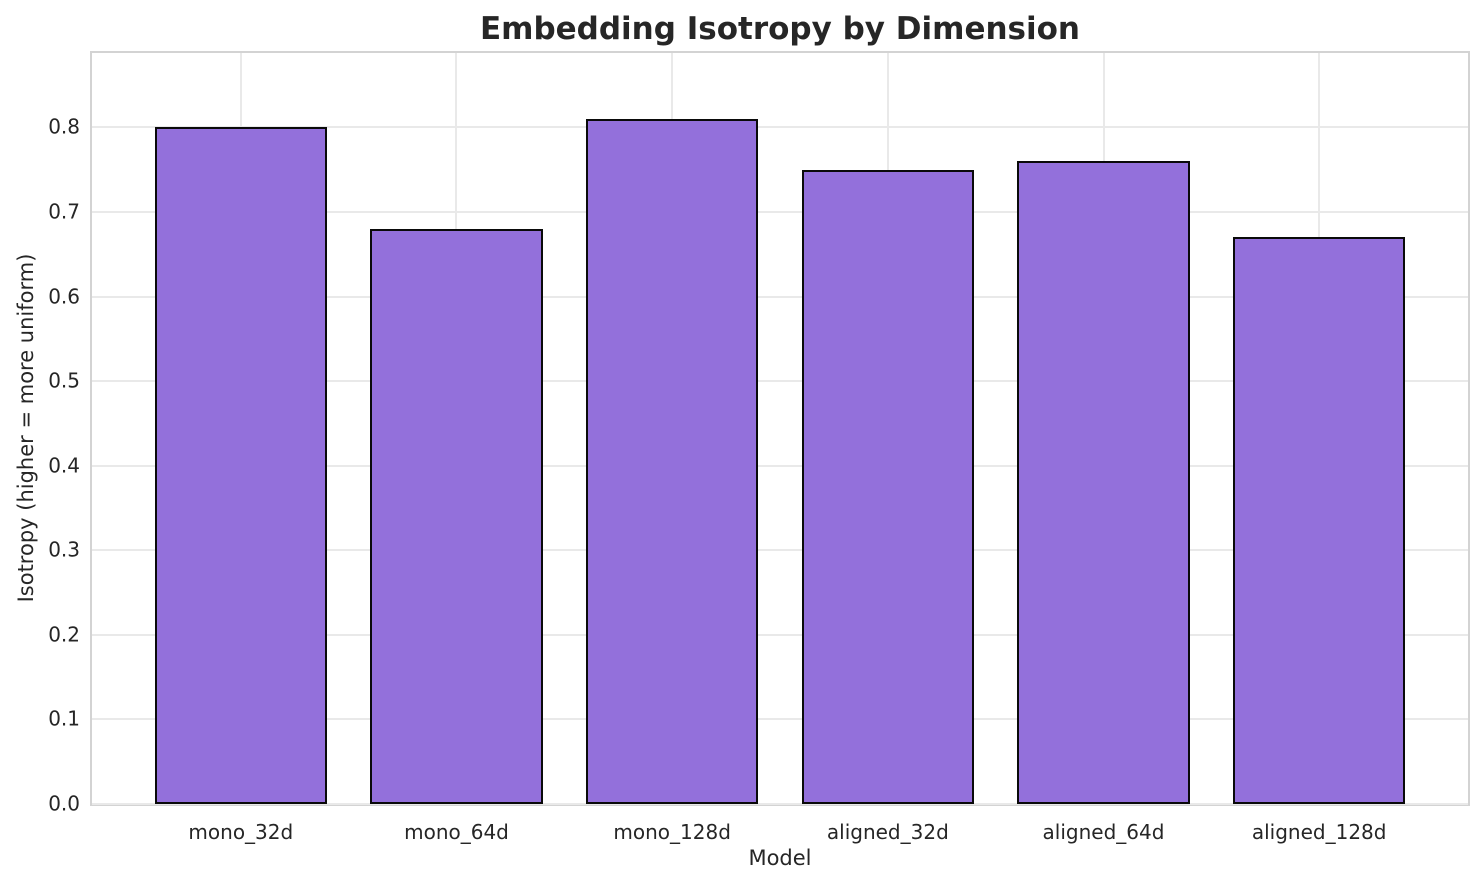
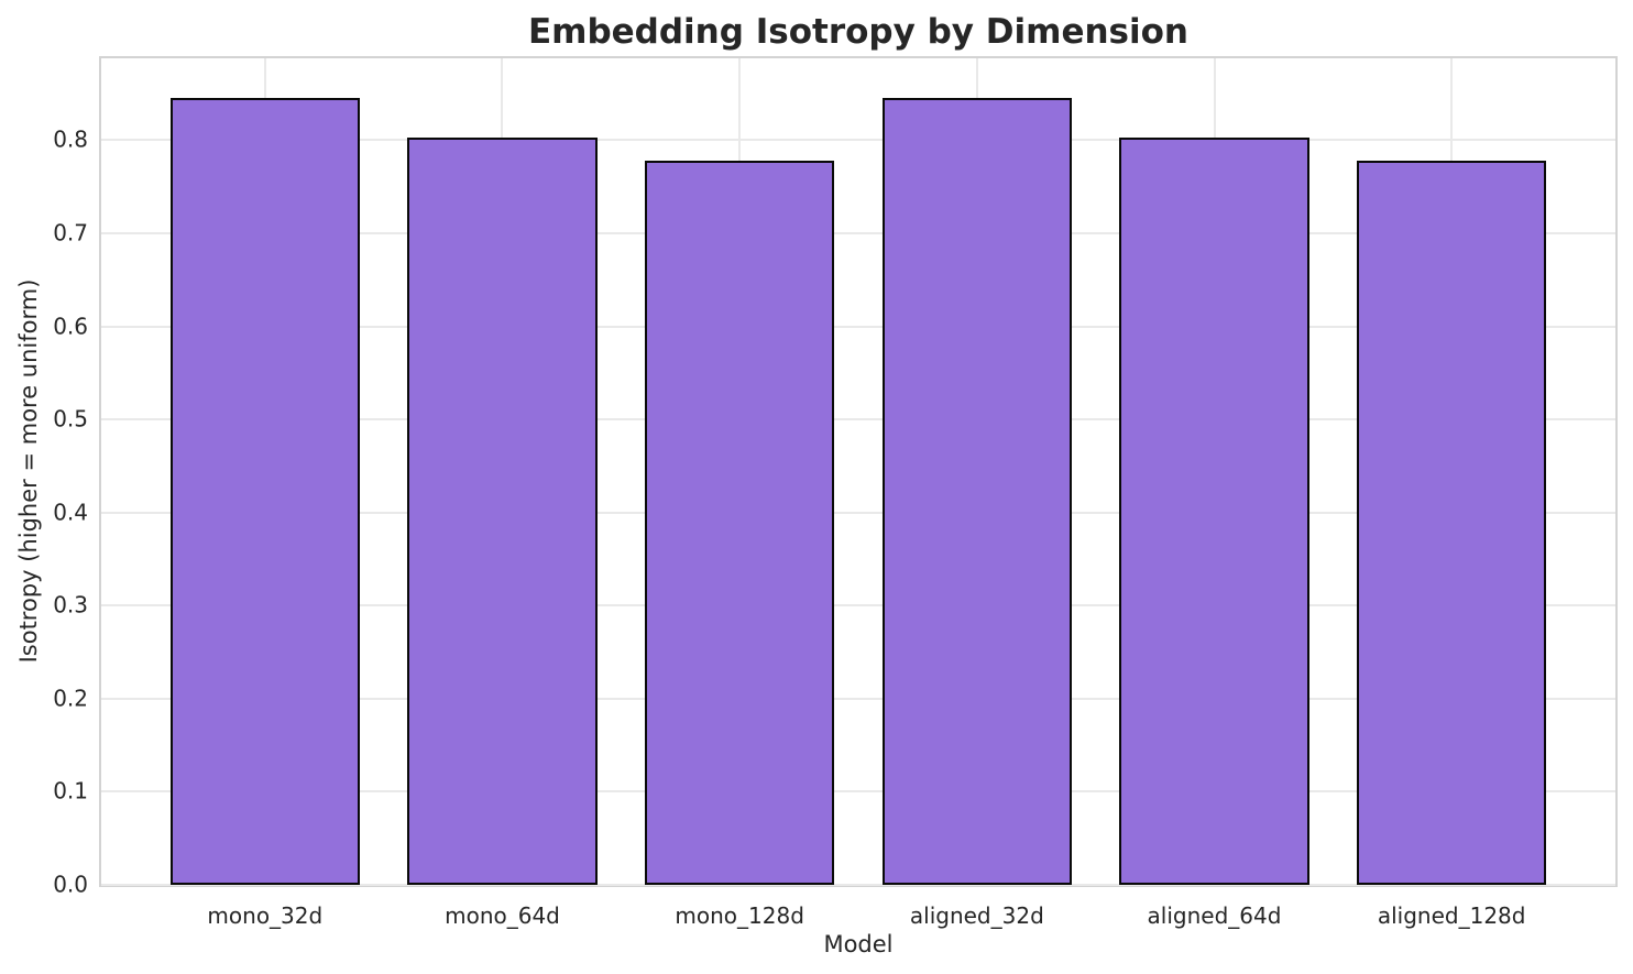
mono_32d: 0.80 -> 0.85
mono_64d: 0.68 -> 0.80
mono_128d: 0.81 -> 0.78
aligned_32d: 0.75 -> 0.84
aligned_64d: 0.76 -> 0.80
aligned_128d: 0.67 -> 0.78
